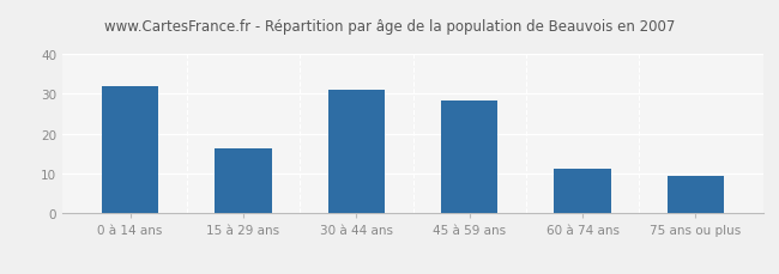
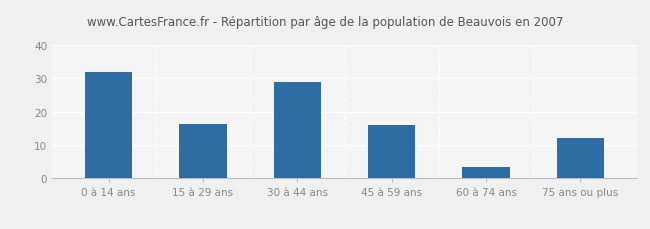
30 à 44 ans: 31.0 -> 29.0
45 à 59 ans: 28.2 -> 16.0
60 à 74 ans: 11.1 -> 3.5
75 ans ou plus: 9.3 -> 12.0
